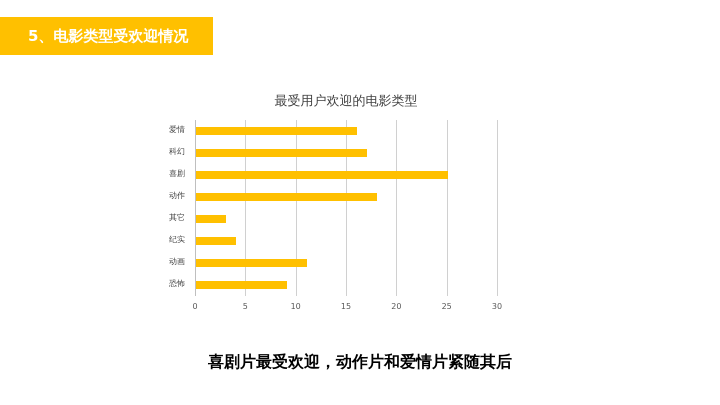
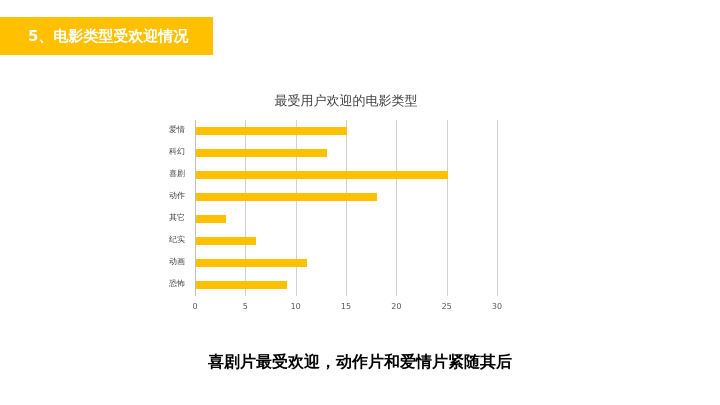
爱情: 16 -> 15
科幻: 17 -> 13
纪实: 4 -> 6
